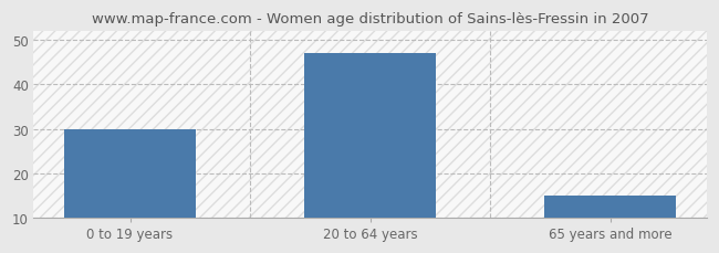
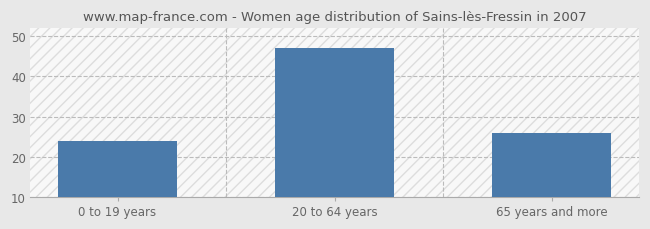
0 to 19 years: 30 -> 24
65 years and more: 15 -> 26
